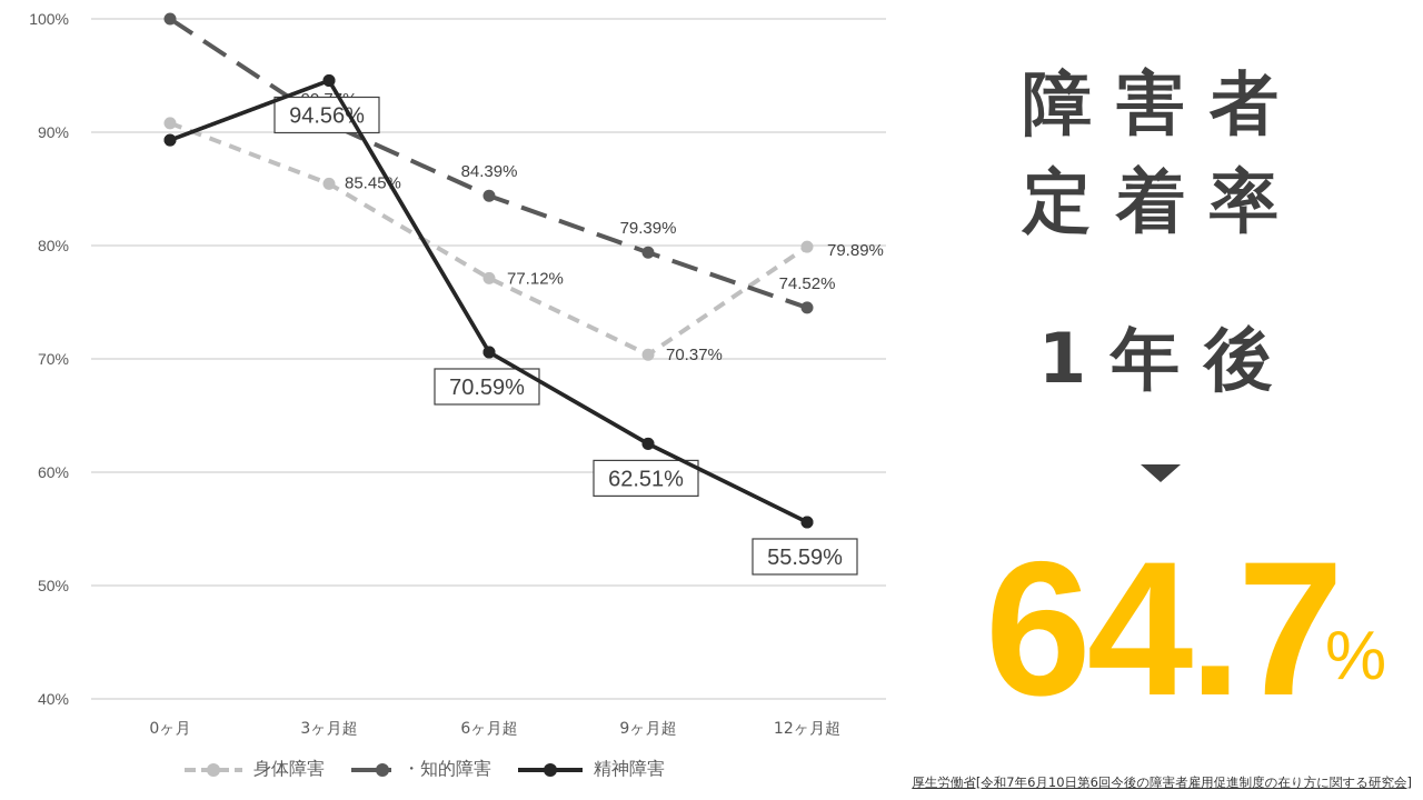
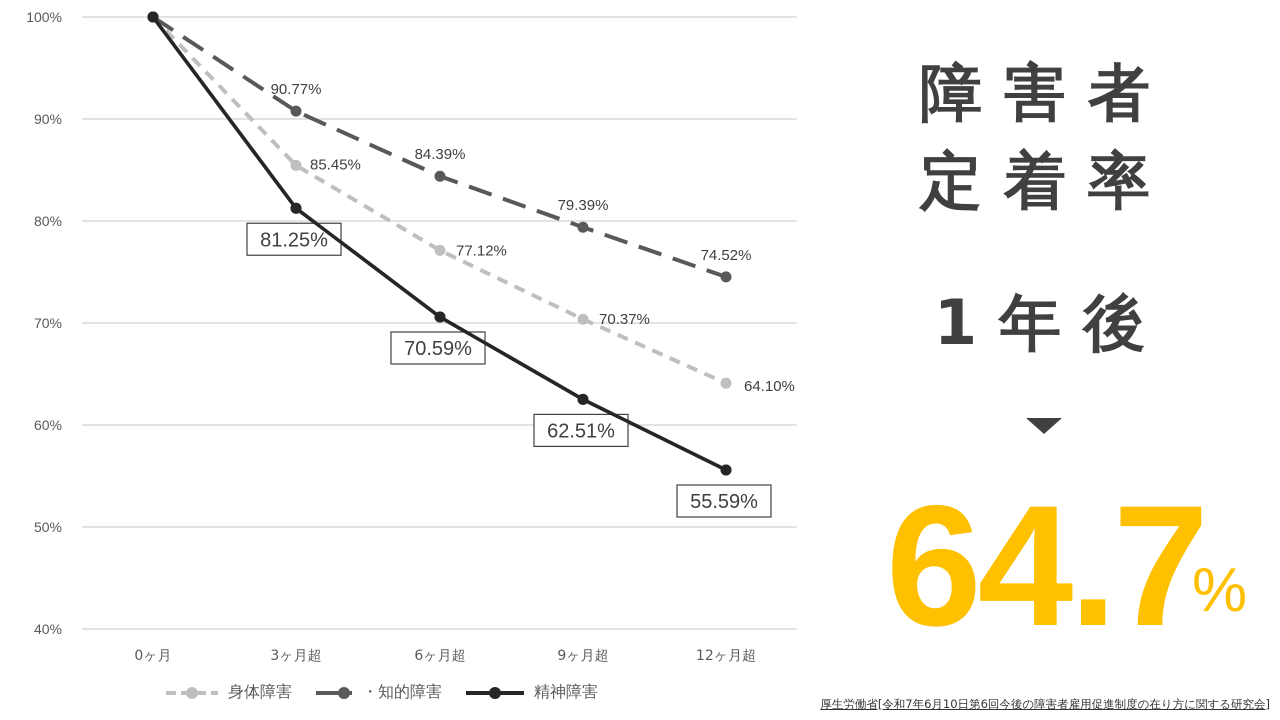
身体障害/0ヶ月: 90.8% -> 100.0%
精神障害/0ヶ月: 89.3% -> 100.0%
精神障害/3ヶ月超: 94.56% -> 81.25%
身体障害/12ヶ月超: 79.89% -> 64.10%
